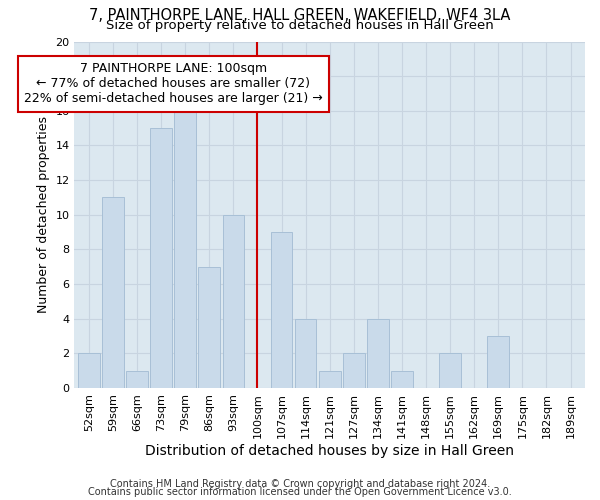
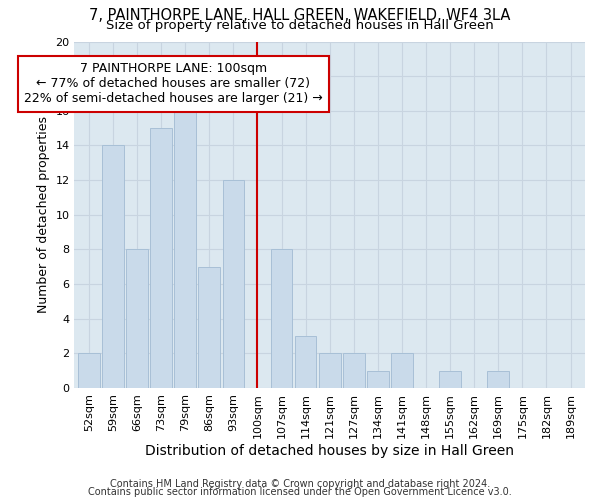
59sqm: 11 -> 14
66sqm: 1 -> 8
93sqm: 10 -> 12
107sqm: 9 -> 8
114sqm: 4 -> 3
121sqm: 1 -> 2
134sqm: 4 -> 1
141sqm: 1 -> 2
155sqm: 2 -> 1
169sqm: 3 -> 1
